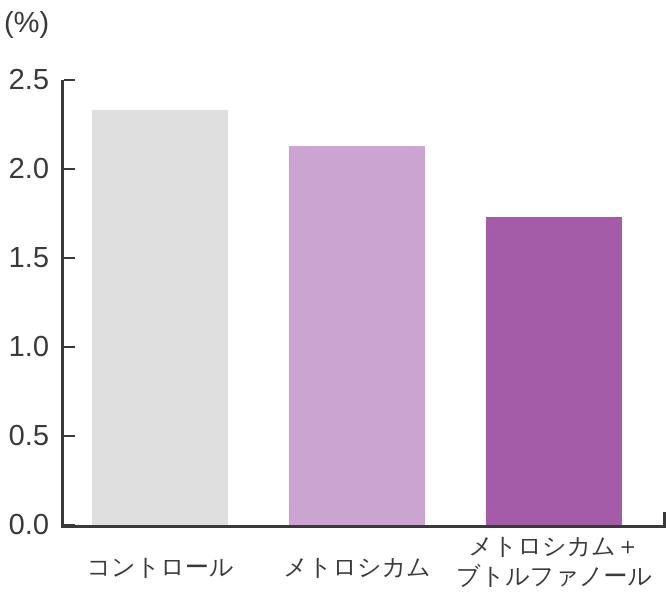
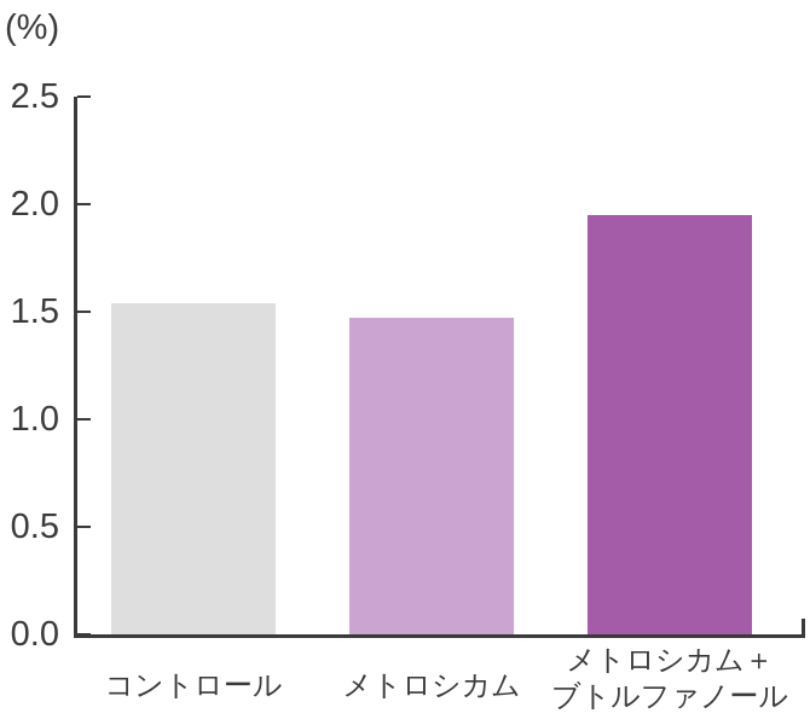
コントロール: 2.33 -> 1.54
メトロシカム: 2.13 -> 1.47
メトロシカム＋ ブトルファノール: 1.73 -> 1.95
